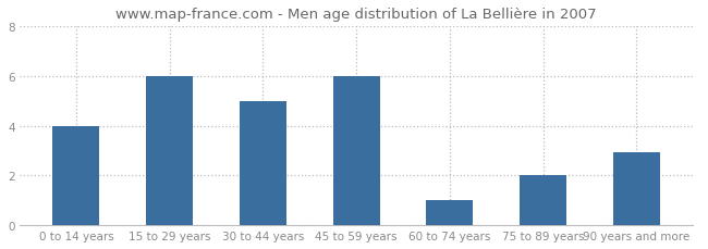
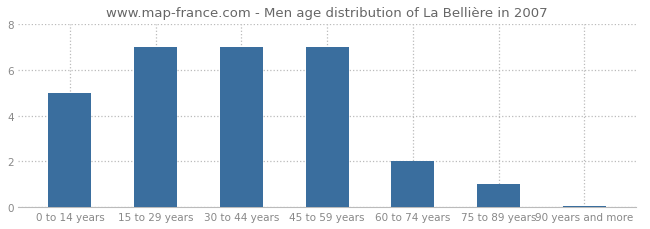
0 to 14 years: 4.00 -> 5.00
15 to 29 years: 6.00 -> 7.00
30 to 44 years: 5.00 -> 7.00
45 to 59 years: 6.00 -> 7.00
60 to 74 years: 1.00 -> 2.00
75 to 89 years: 2.00 -> 1.00
90 years and more: 2.95 -> 0.07
